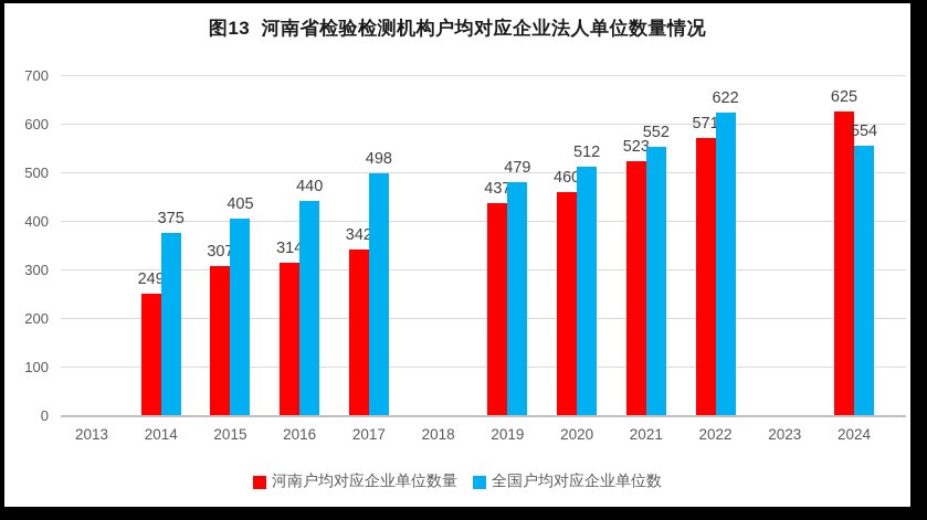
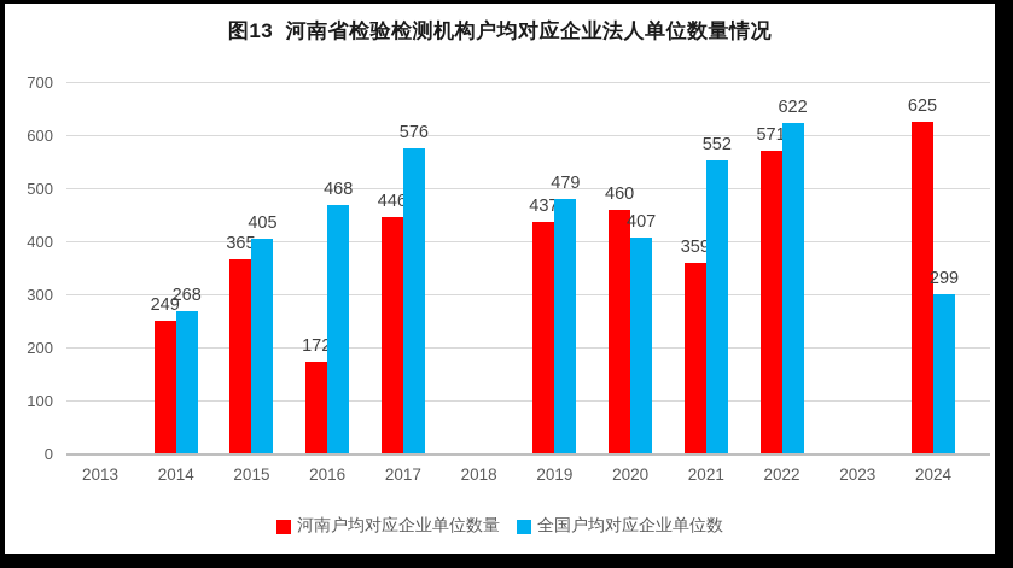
全国户均对应企业单位数/2014: 375 -> 268
河南户均对应企业单位数量/2015: 307 -> 365
河南户均对应企业单位数量/2016: 314 -> 172
全国户均对应企业单位数/2016: 440 -> 468
河南户均对应企业单位数量/2017: 342 -> 446
全国户均对应企业单位数/2017: 498 -> 576
全国户均对应企业单位数/2020: 512 -> 407
河南户均对应企业单位数量/2021: 523 -> 359
全国户均对应企业单位数/2024: 554 -> 299
